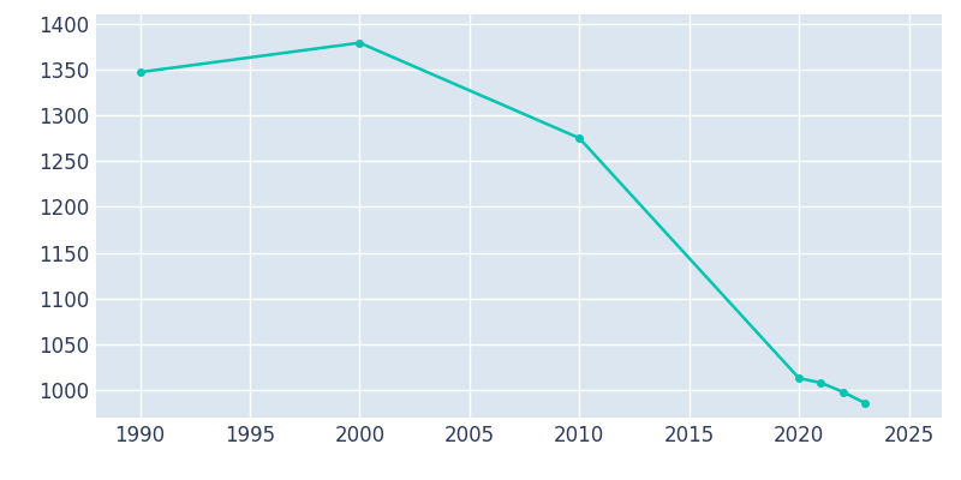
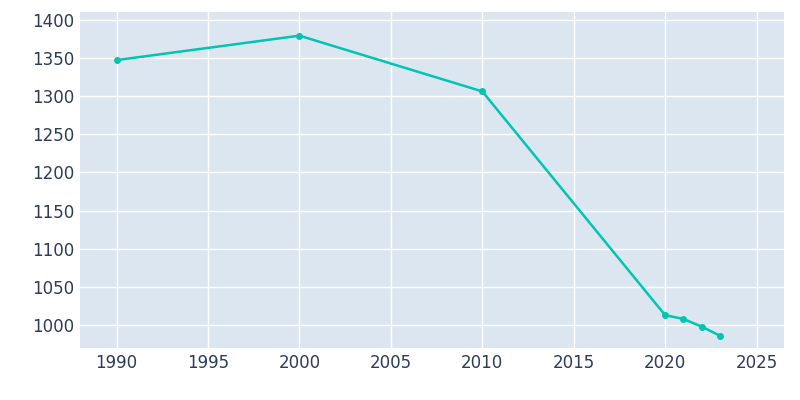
2010: 1275 -> 1306
